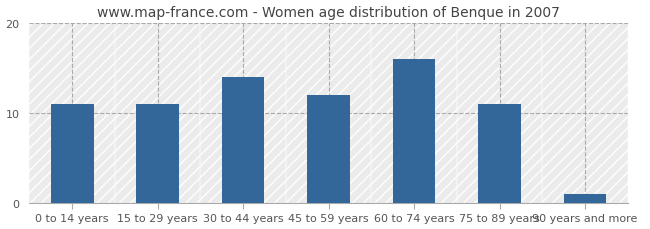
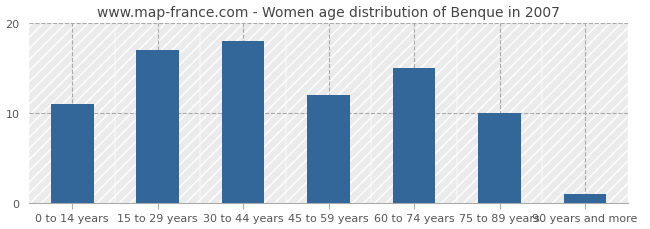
15 to 29 years: 11 -> 17
30 to 44 years: 14 -> 18
60 to 74 years: 16 -> 15
75 to 89 years: 11 -> 10
